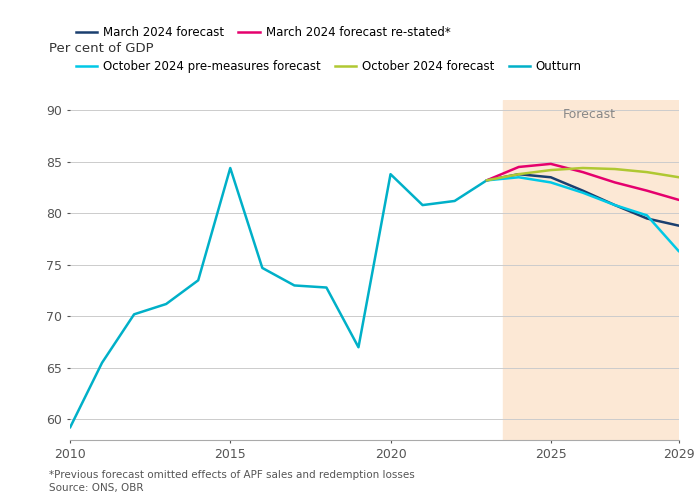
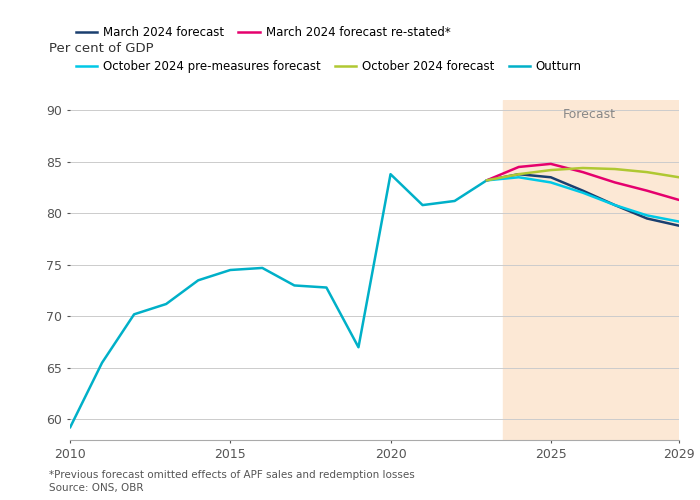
Outturn/2015: 84.4 -> 74.5
October 2024 pre-measures forecast/2029: 76.3 -> 79.2
